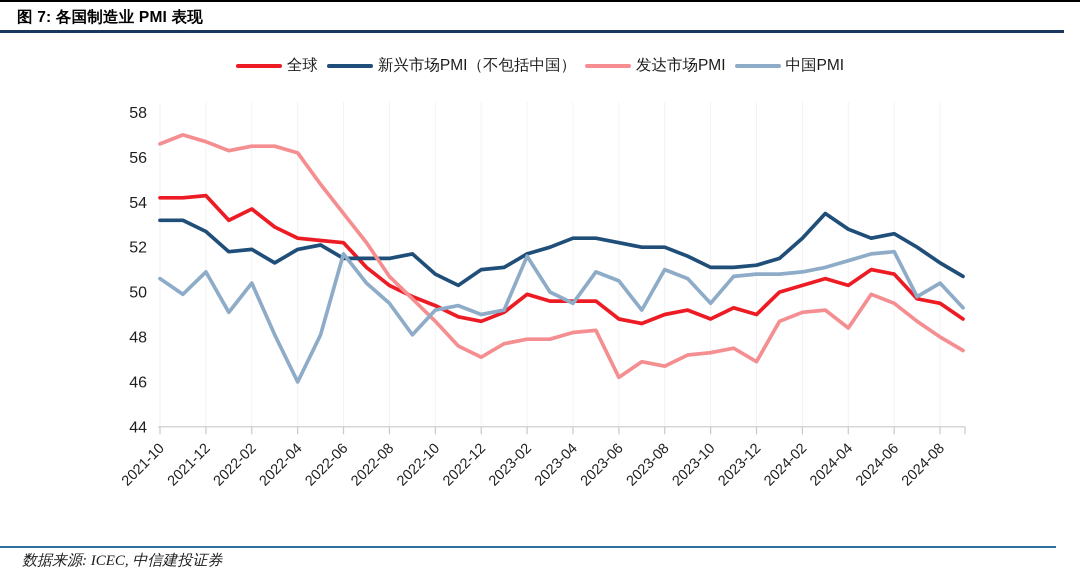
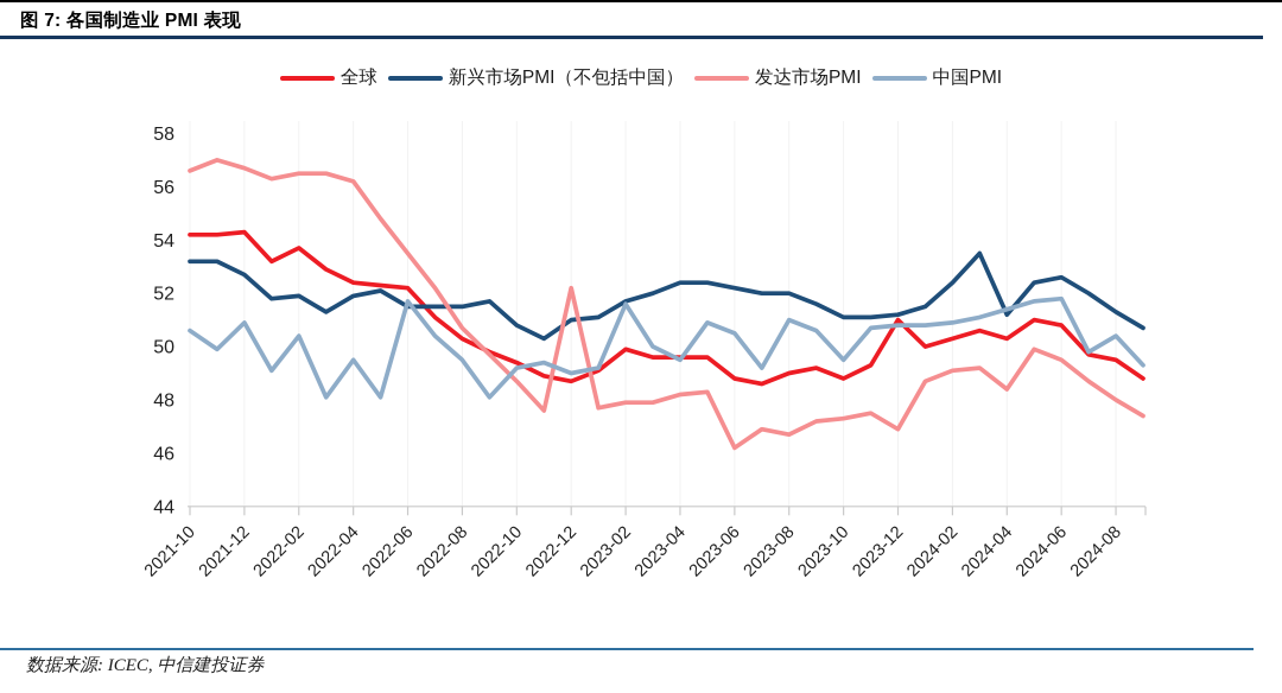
中国PMI/2022-04: 46.0 -> 49.5
发达市场PMI/2022-12: 47.1 -> 52.2
全球/2023-12: 49.0 -> 51.0
新兴市场PMI（不包括中国）/2024-04: 52.8 -> 51.2
